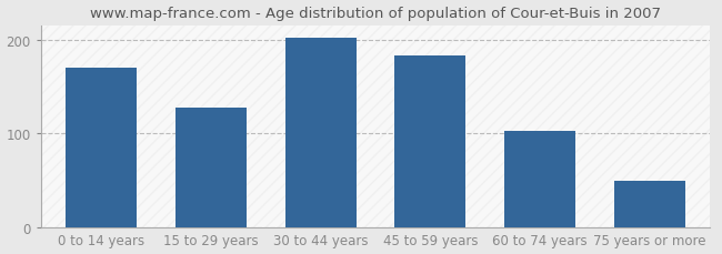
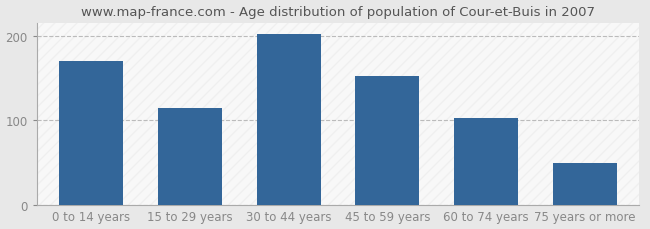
15 to 29 years: 128 -> 114
45 to 59 years: 183 -> 152
